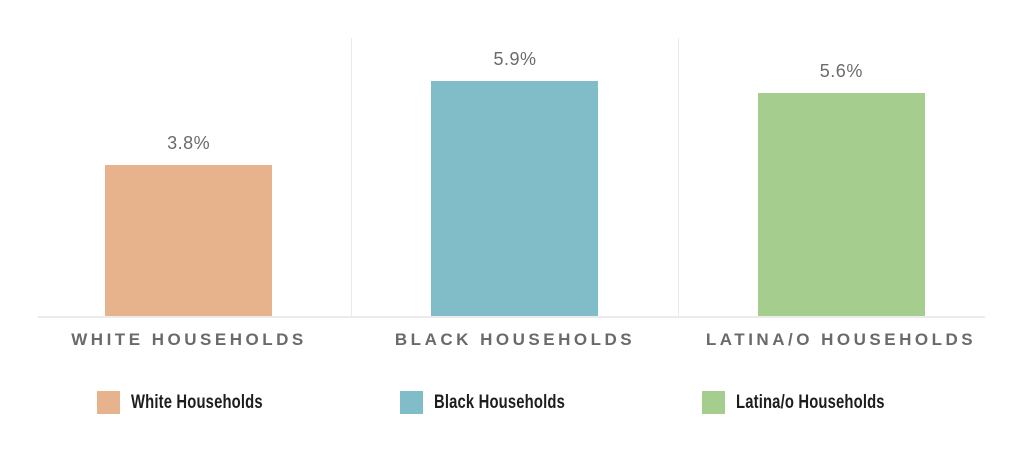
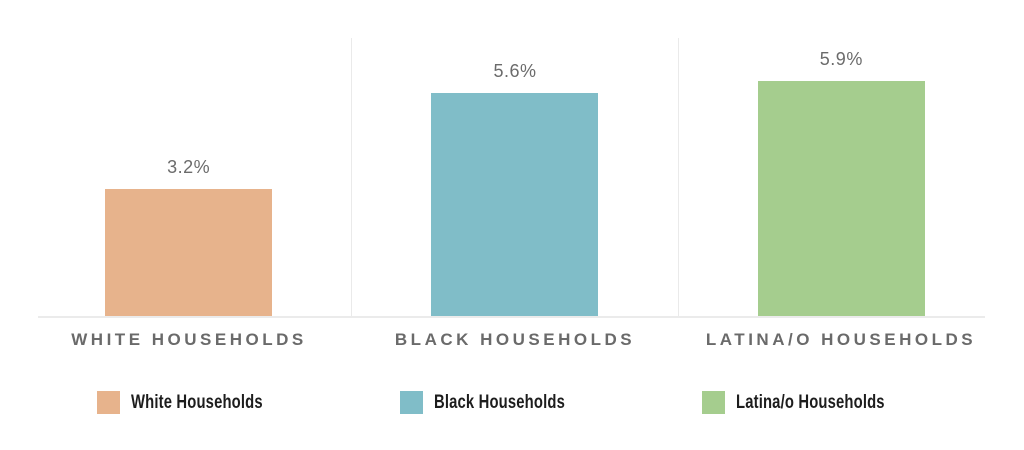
WHITE HOUSEHOLDS: 3.8% -> 3.2%
BLACK HOUSEHOLDS: 5.9% -> 5.6%
LATINA/O HOUSEHOLDS: 5.6% -> 5.9%
